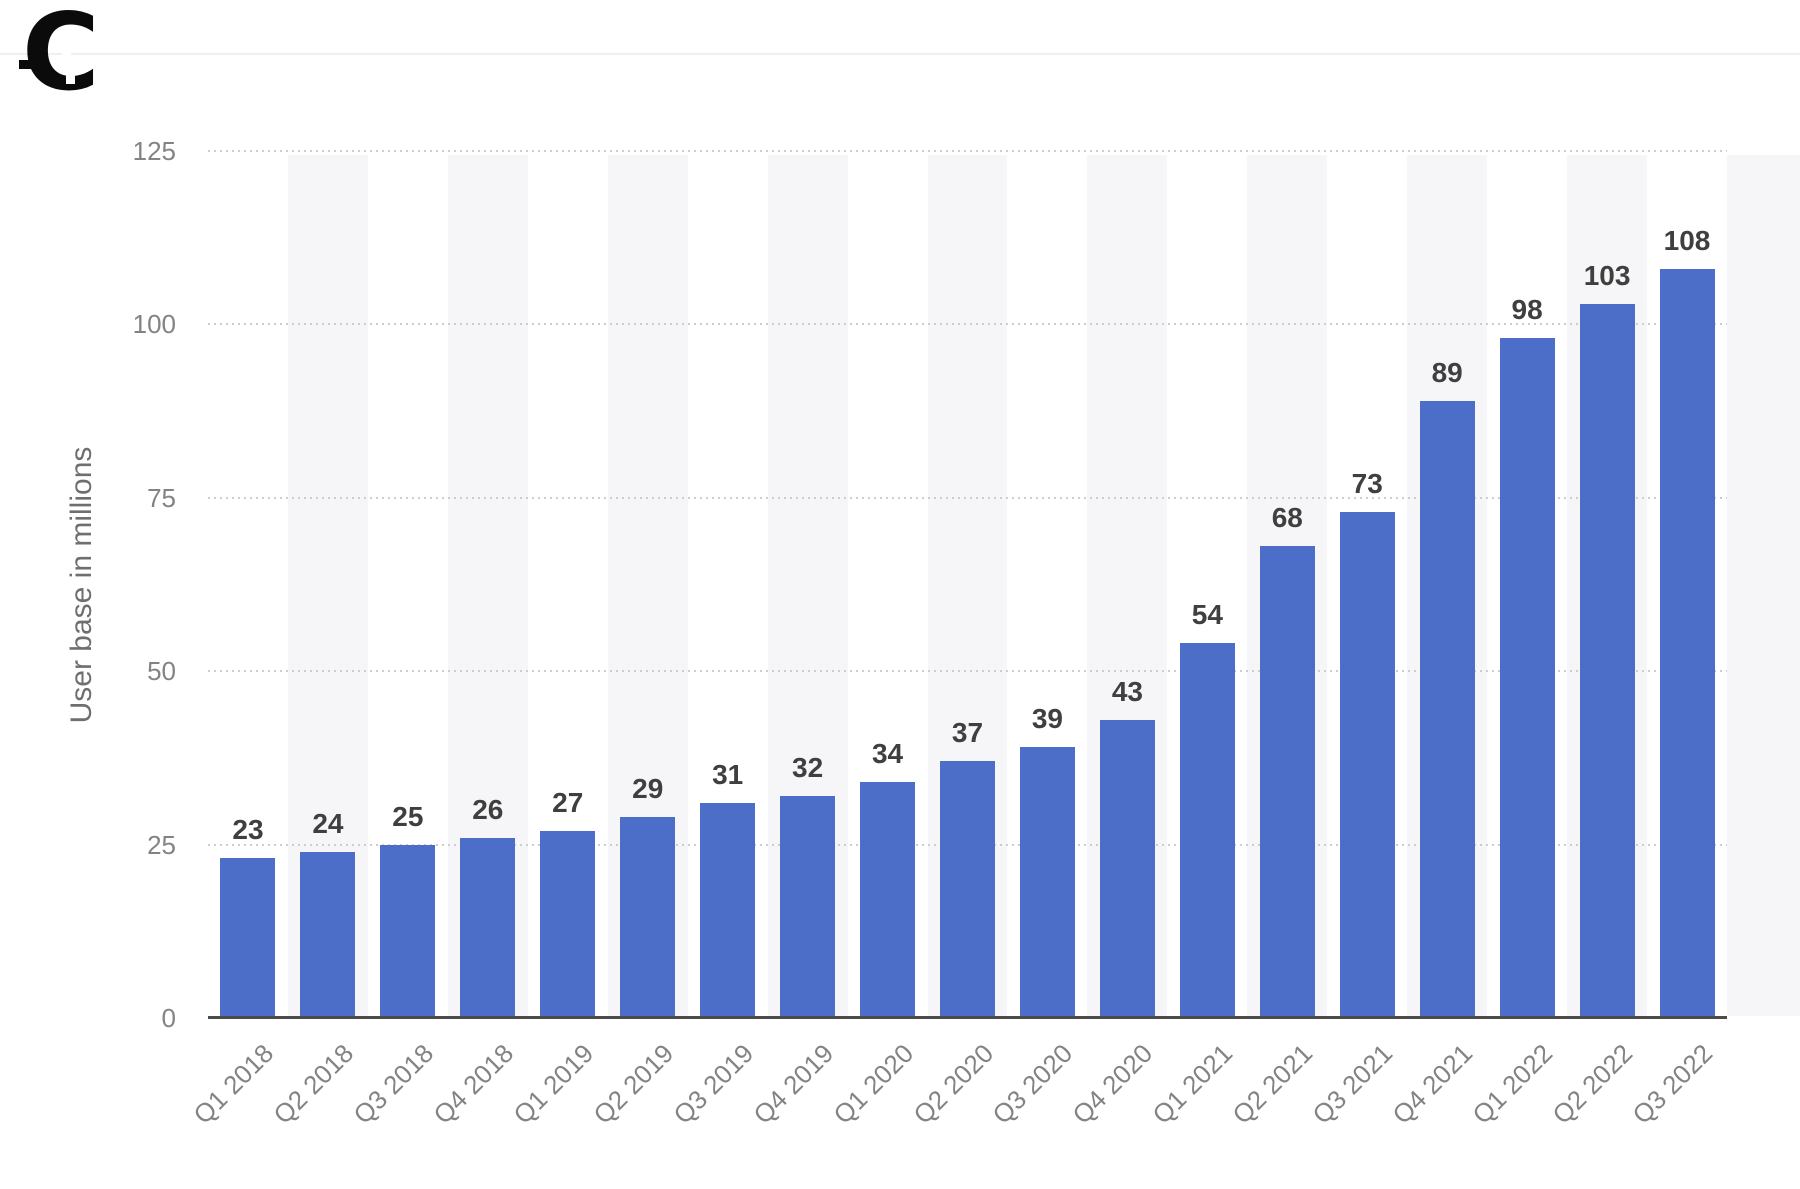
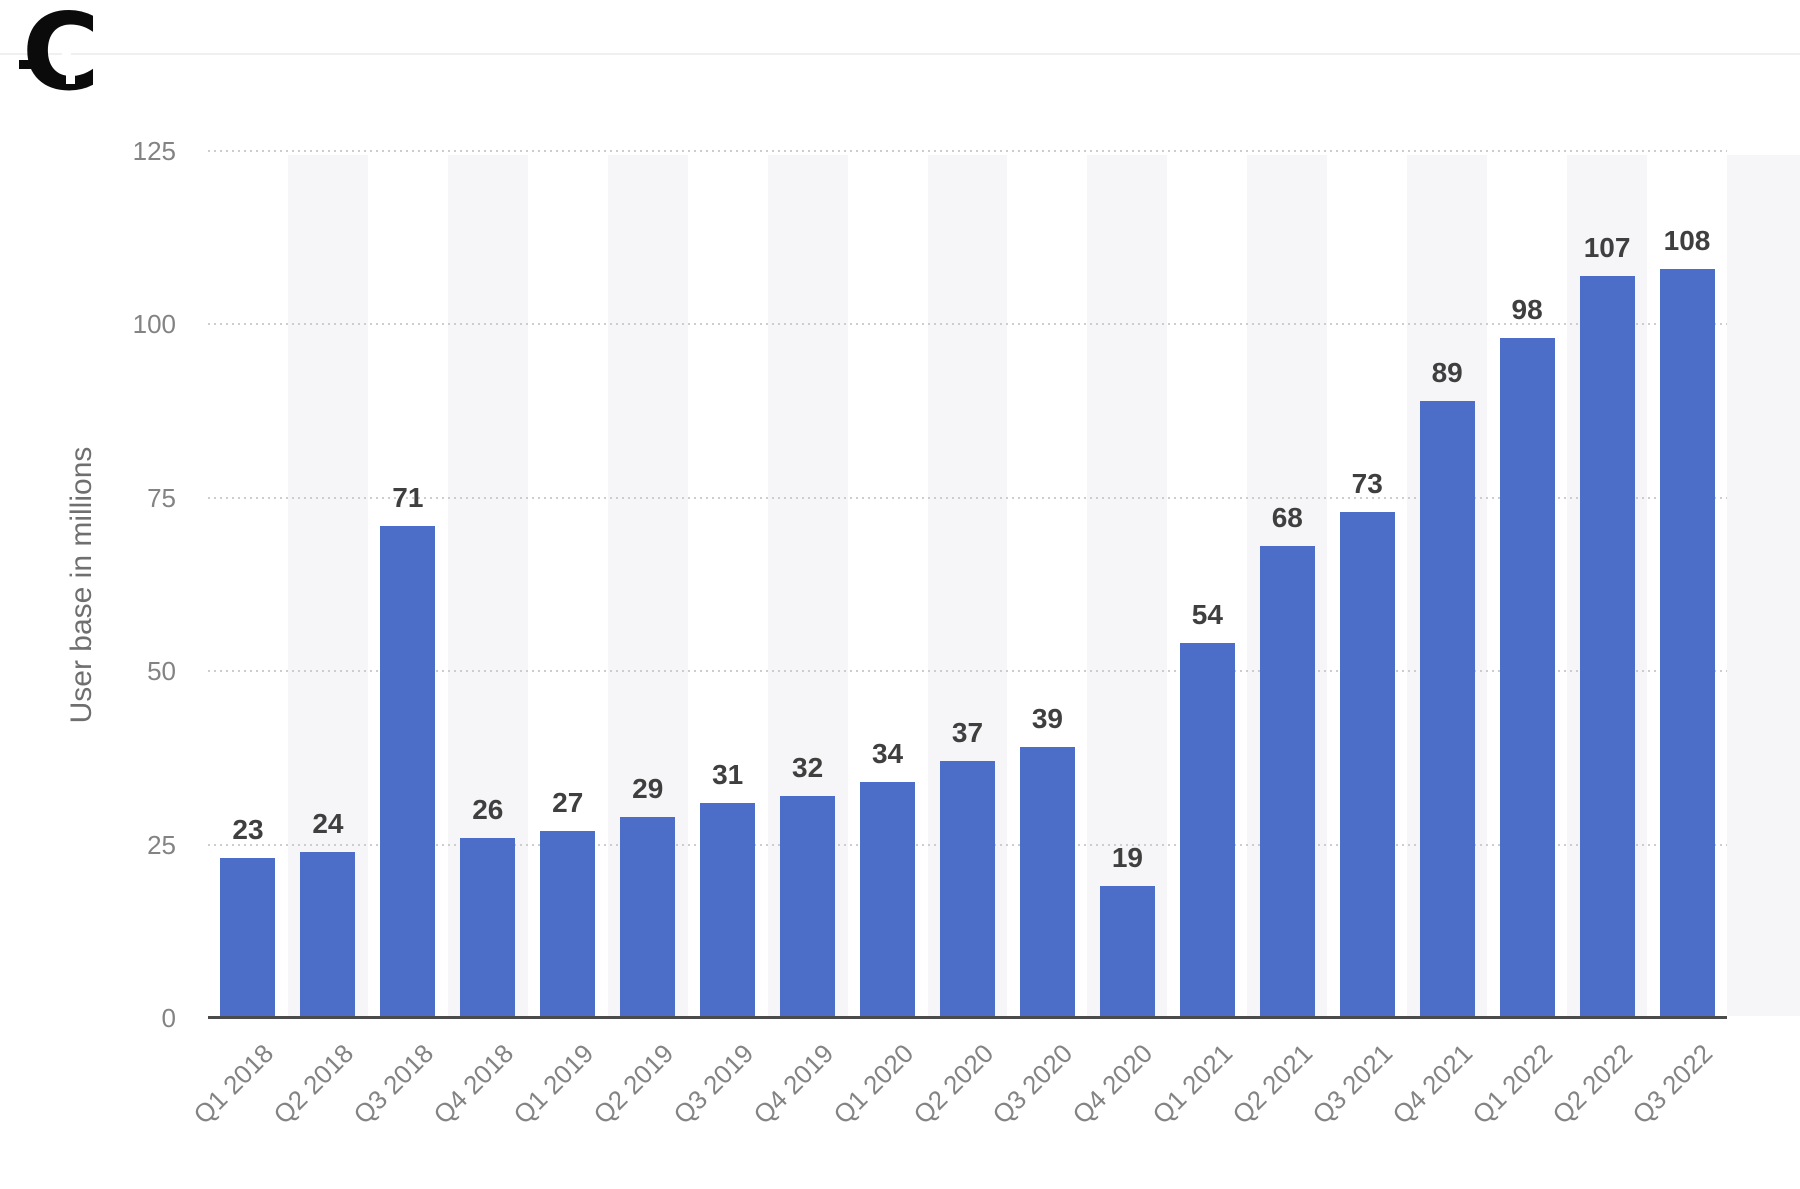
Q3 2018: 25 -> 71
Q4 2020: 43 -> 19
Q2 2022: 103 -> 107
